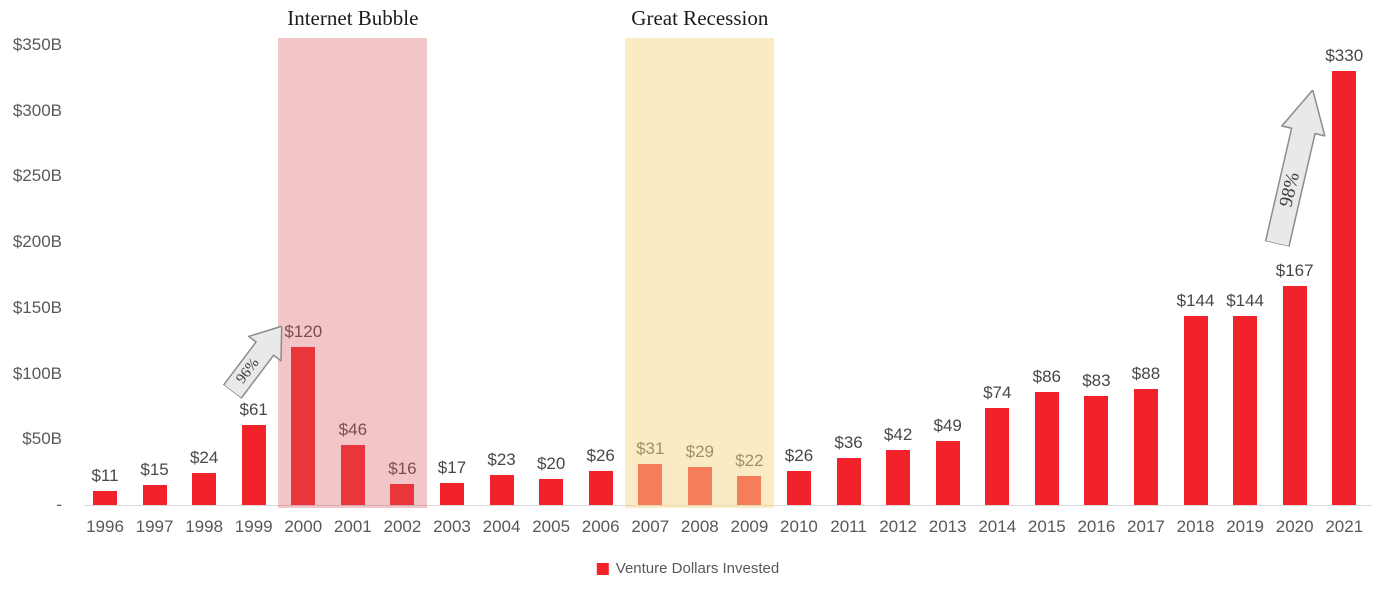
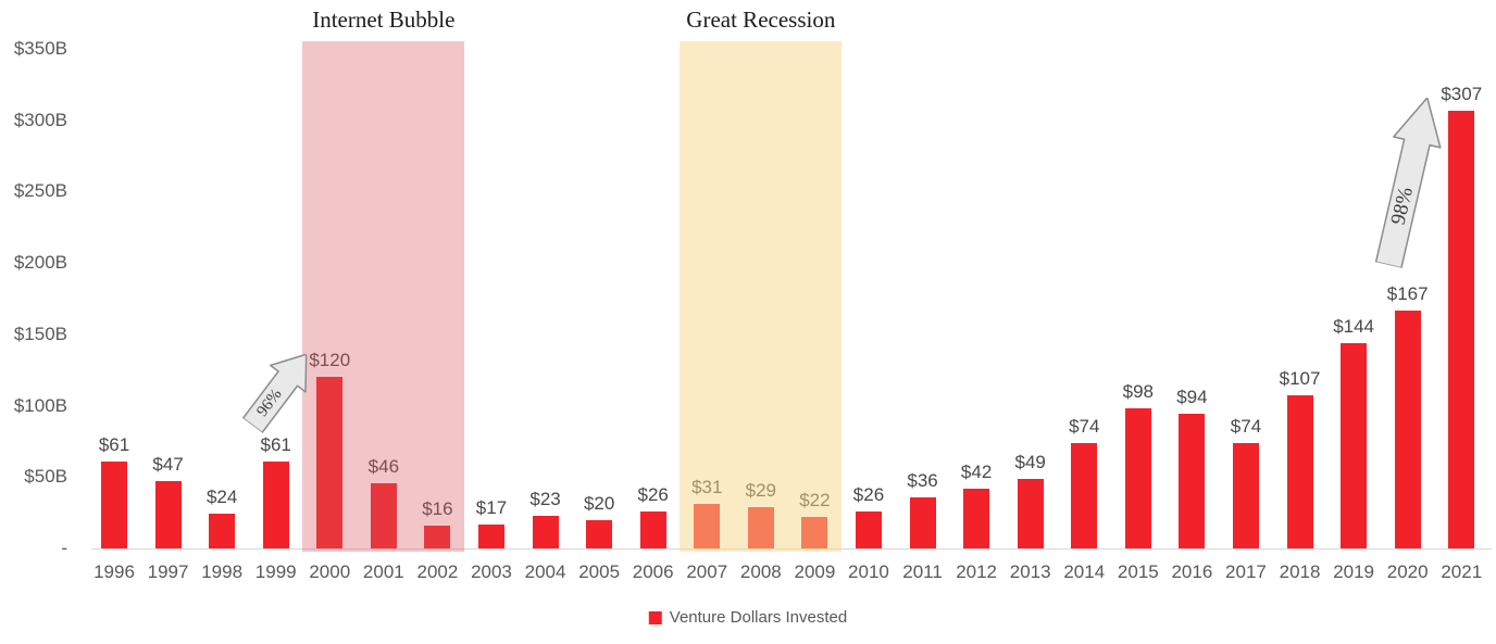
1996: $11 -> $61
1997: $15 -> $47
2015: $86 -> $98
2016: $83 -> $94
2017: $88 -> $74
2018: $144 -> $107
2021: $330 -> $307
